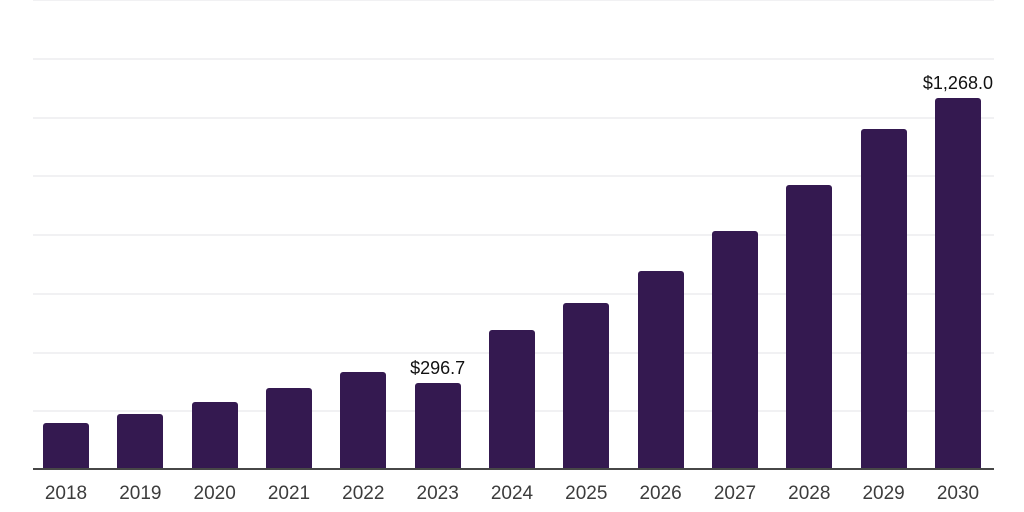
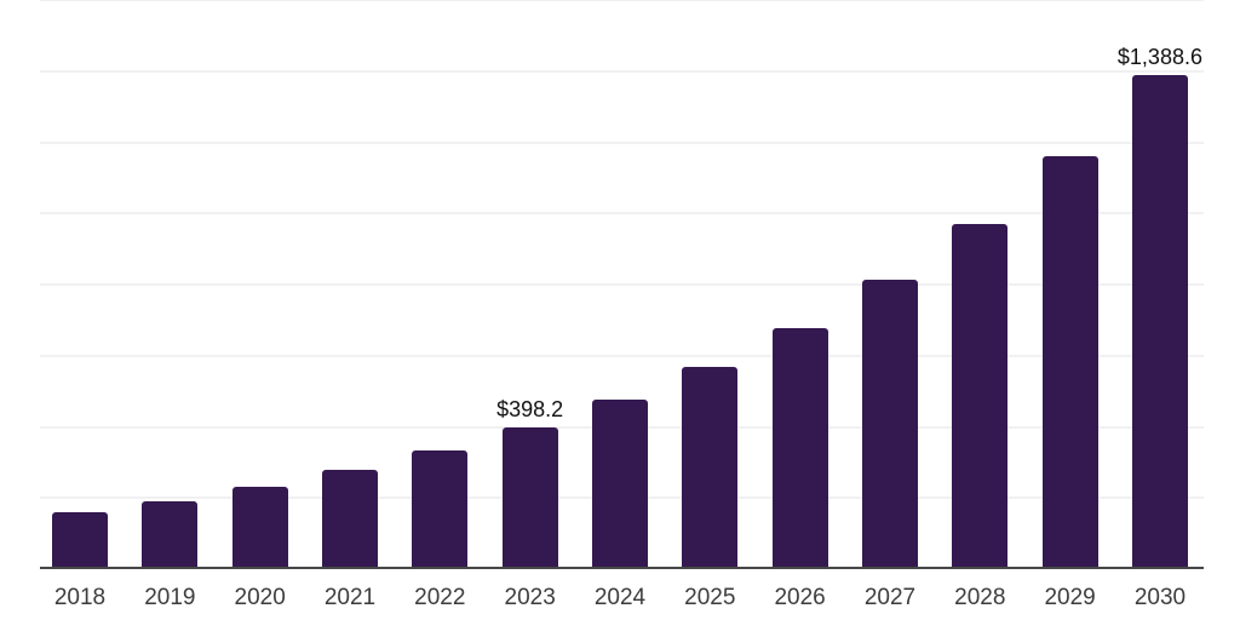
2023: $296.7 -> $398.2
2030: $1,268.0 -> $1,388.6
